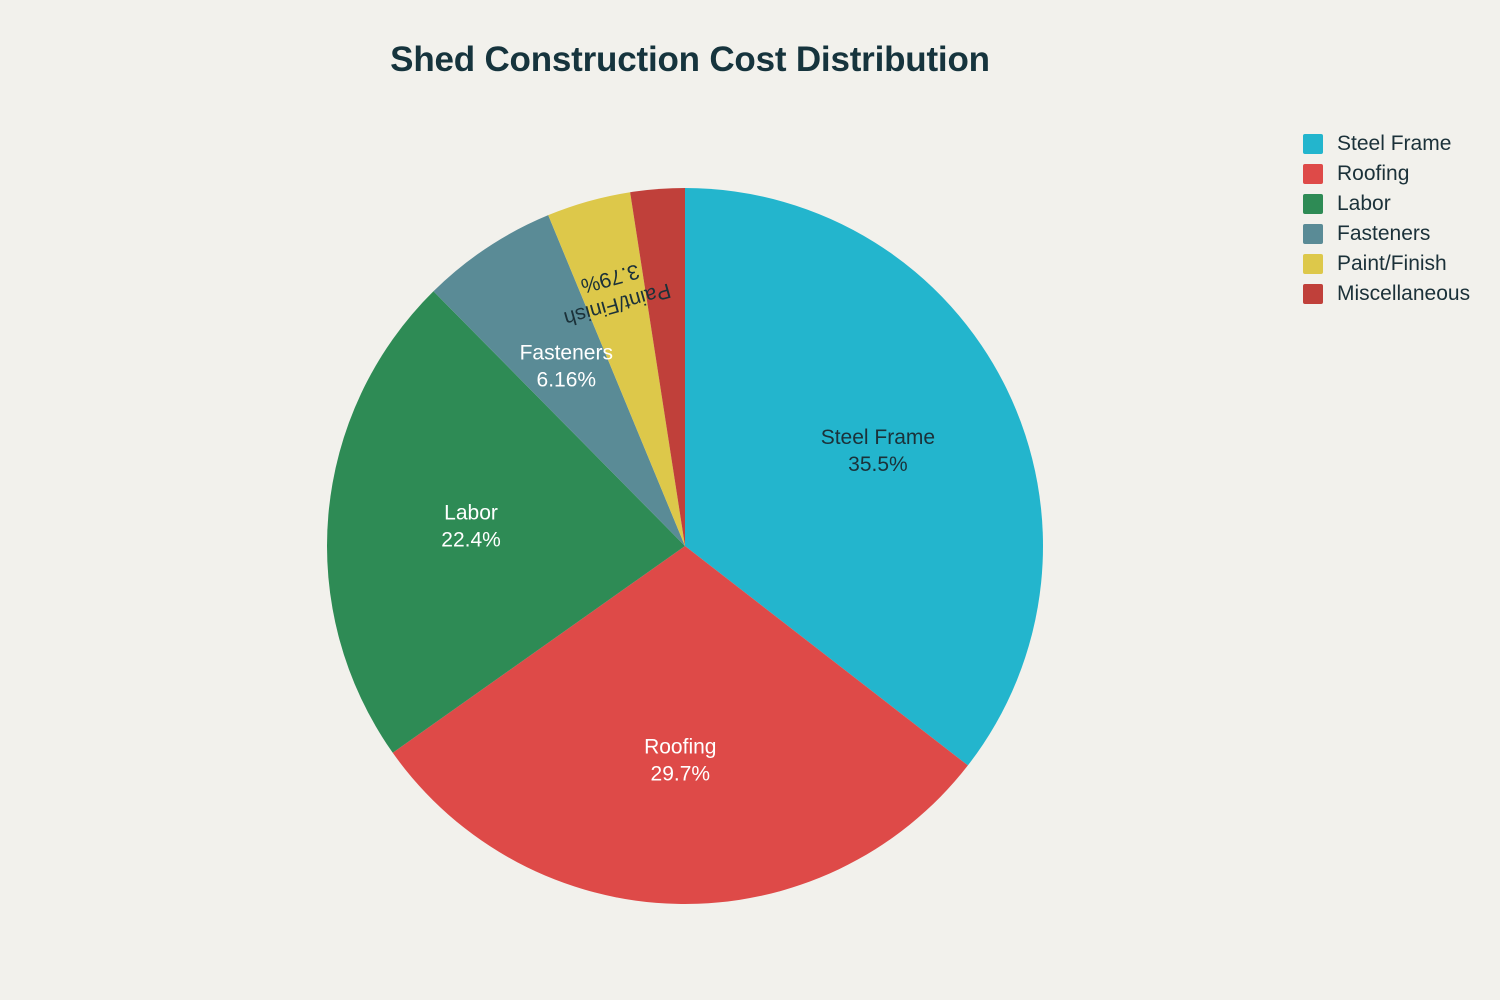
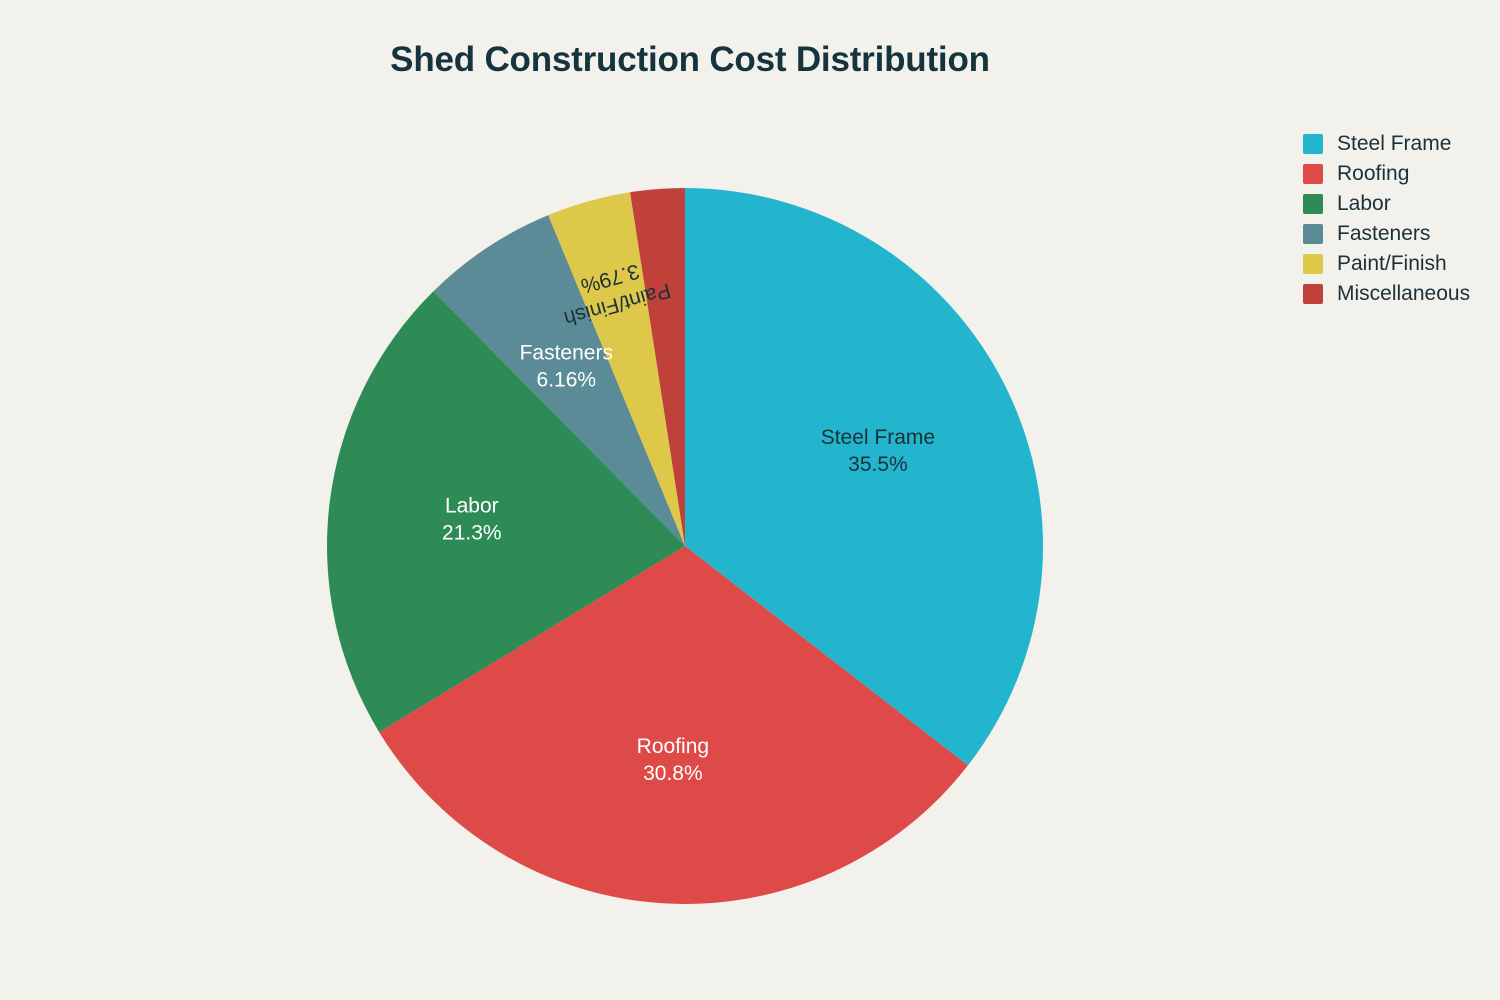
Roofing: 29.7% -> 30.8%
Labor: 22.4% -> 21.3%
